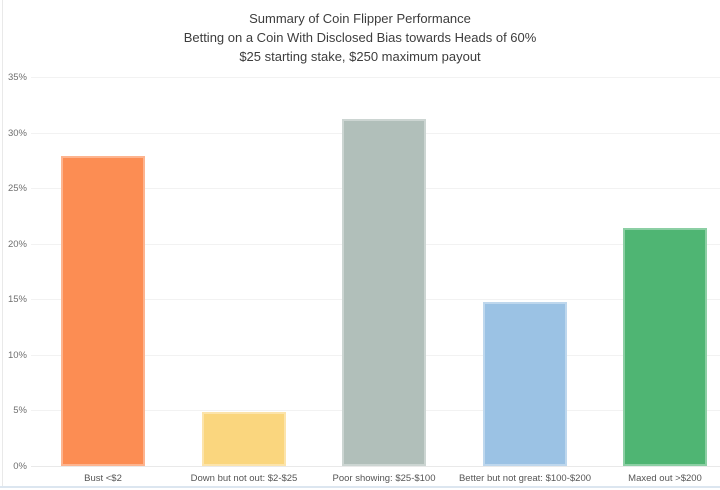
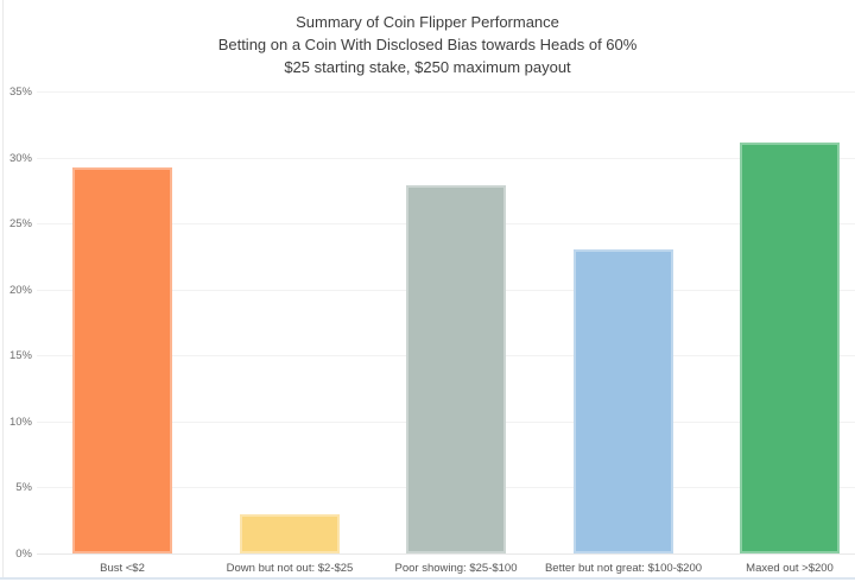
Bust <$2: 27.9% -> 29.2%
Down but not out: $2-$25: 4.9% -> 3.0%
Poor showing: $25-$100: 31.2% -> 27.9%
Better but not great: $100-$200: 14.8% -> 23.0%
Maxed out >$200: 21.4% -> 31.1%
